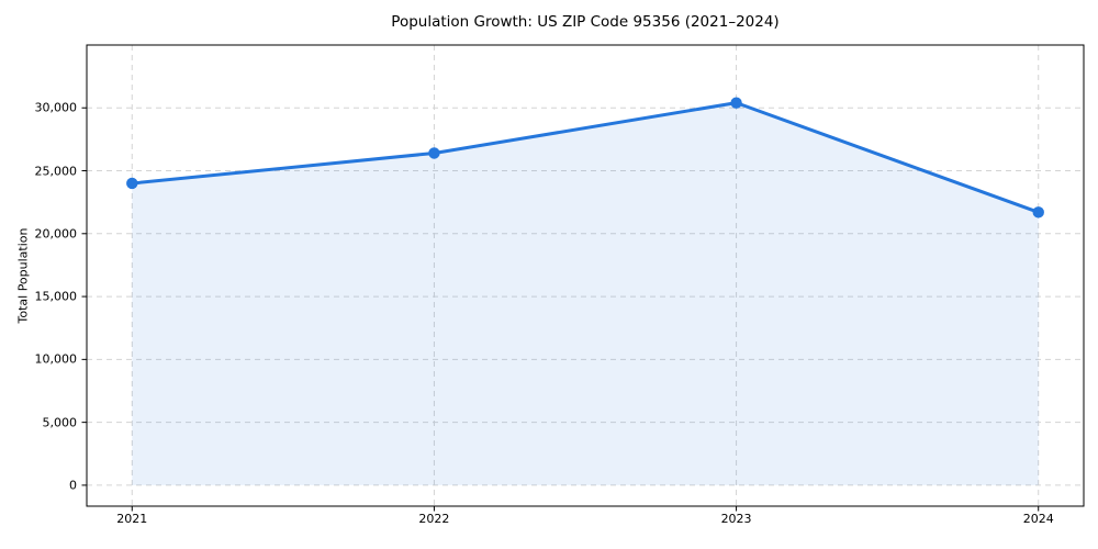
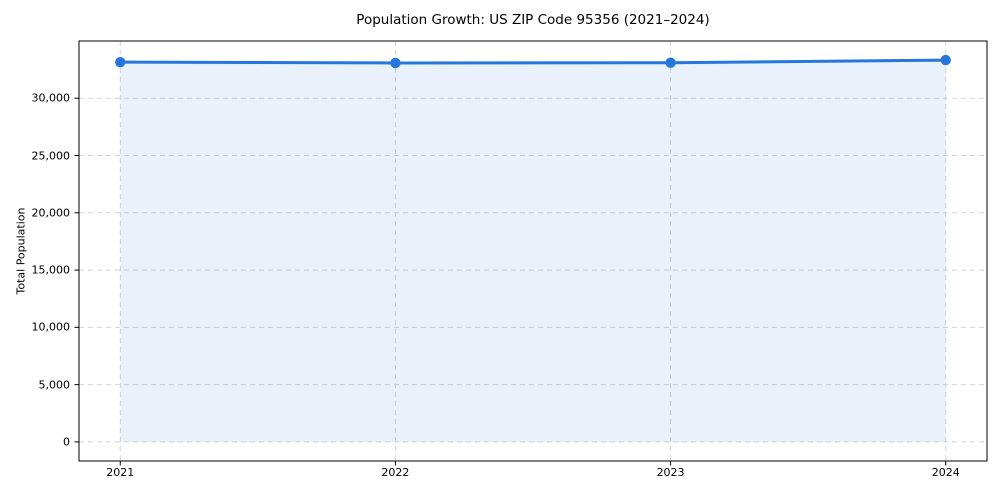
2021: 24000 -> 33200
2022: 26400 -> 33100
2023: 30400 -> 33100
2024: 21700 -> 33300
